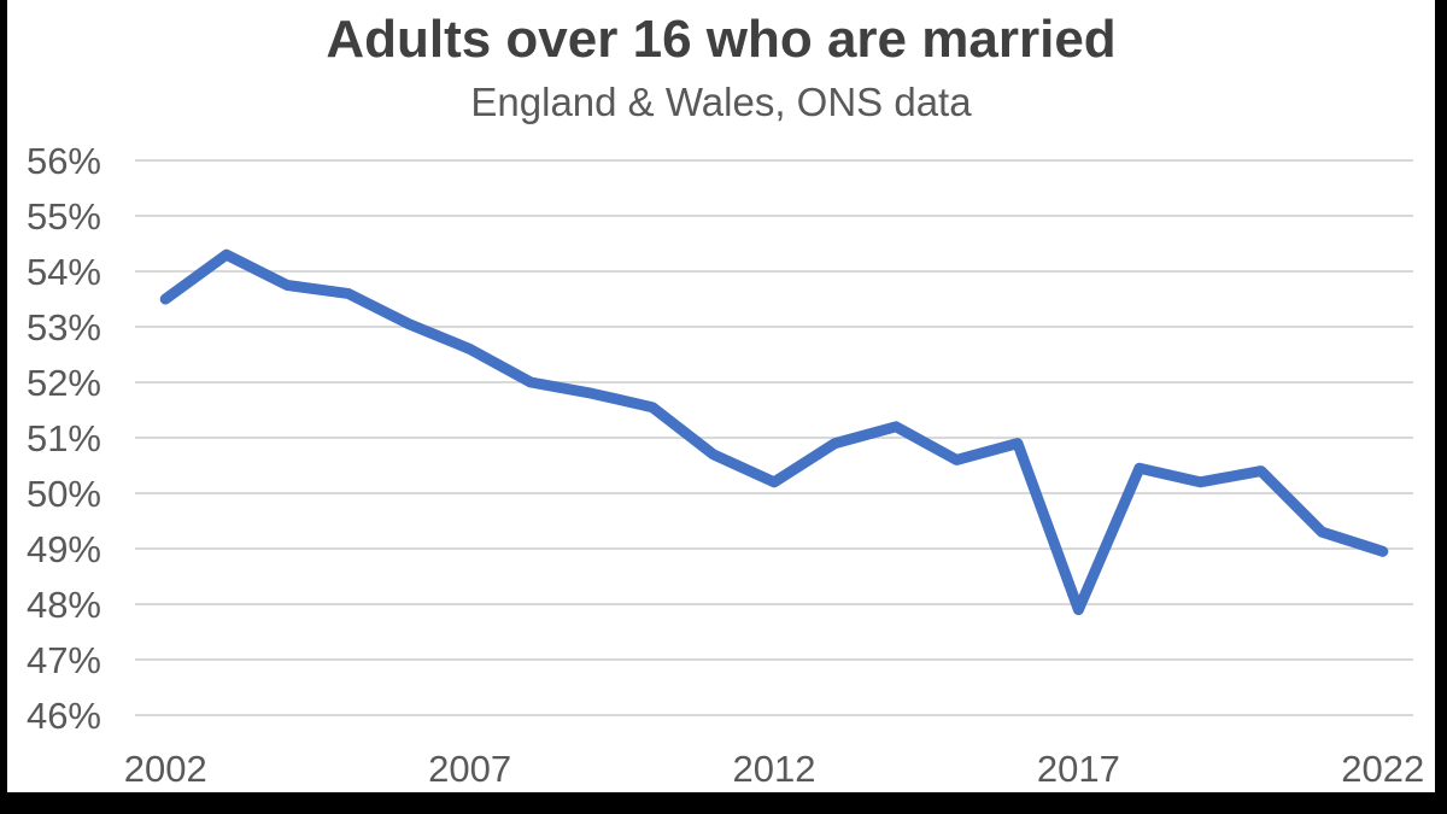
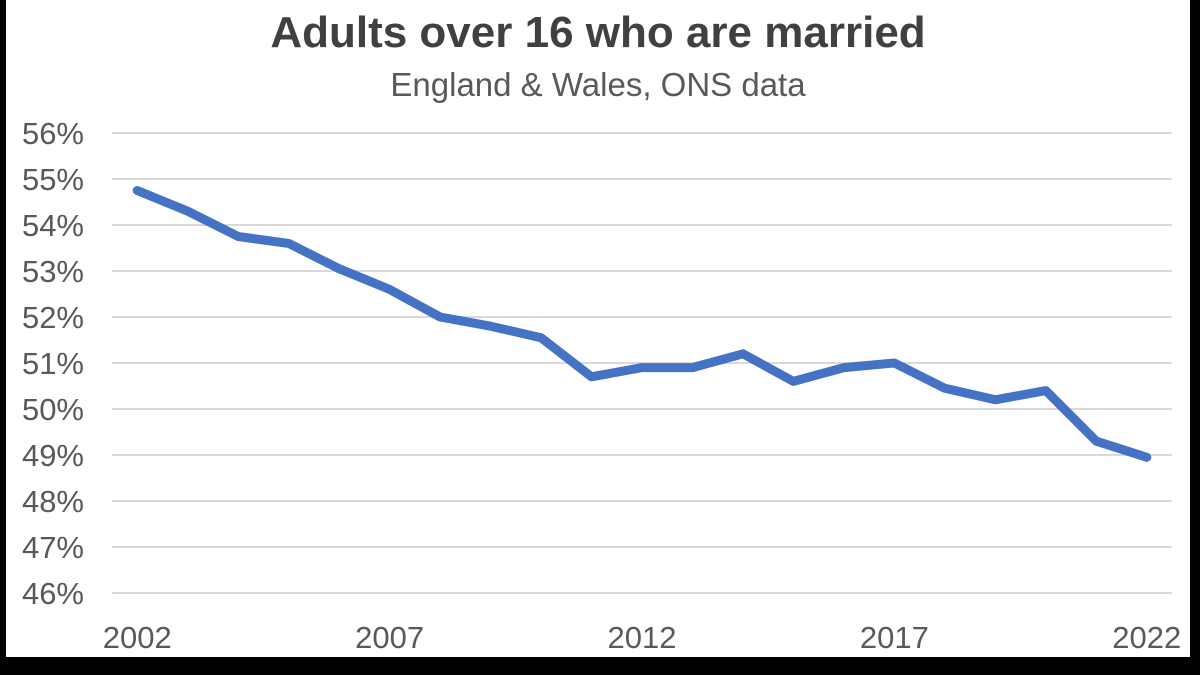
2002: 53.5% -> 54.8%
2012: 50.2% -> 50.9%
2017: 47.9% -> 51.0%
